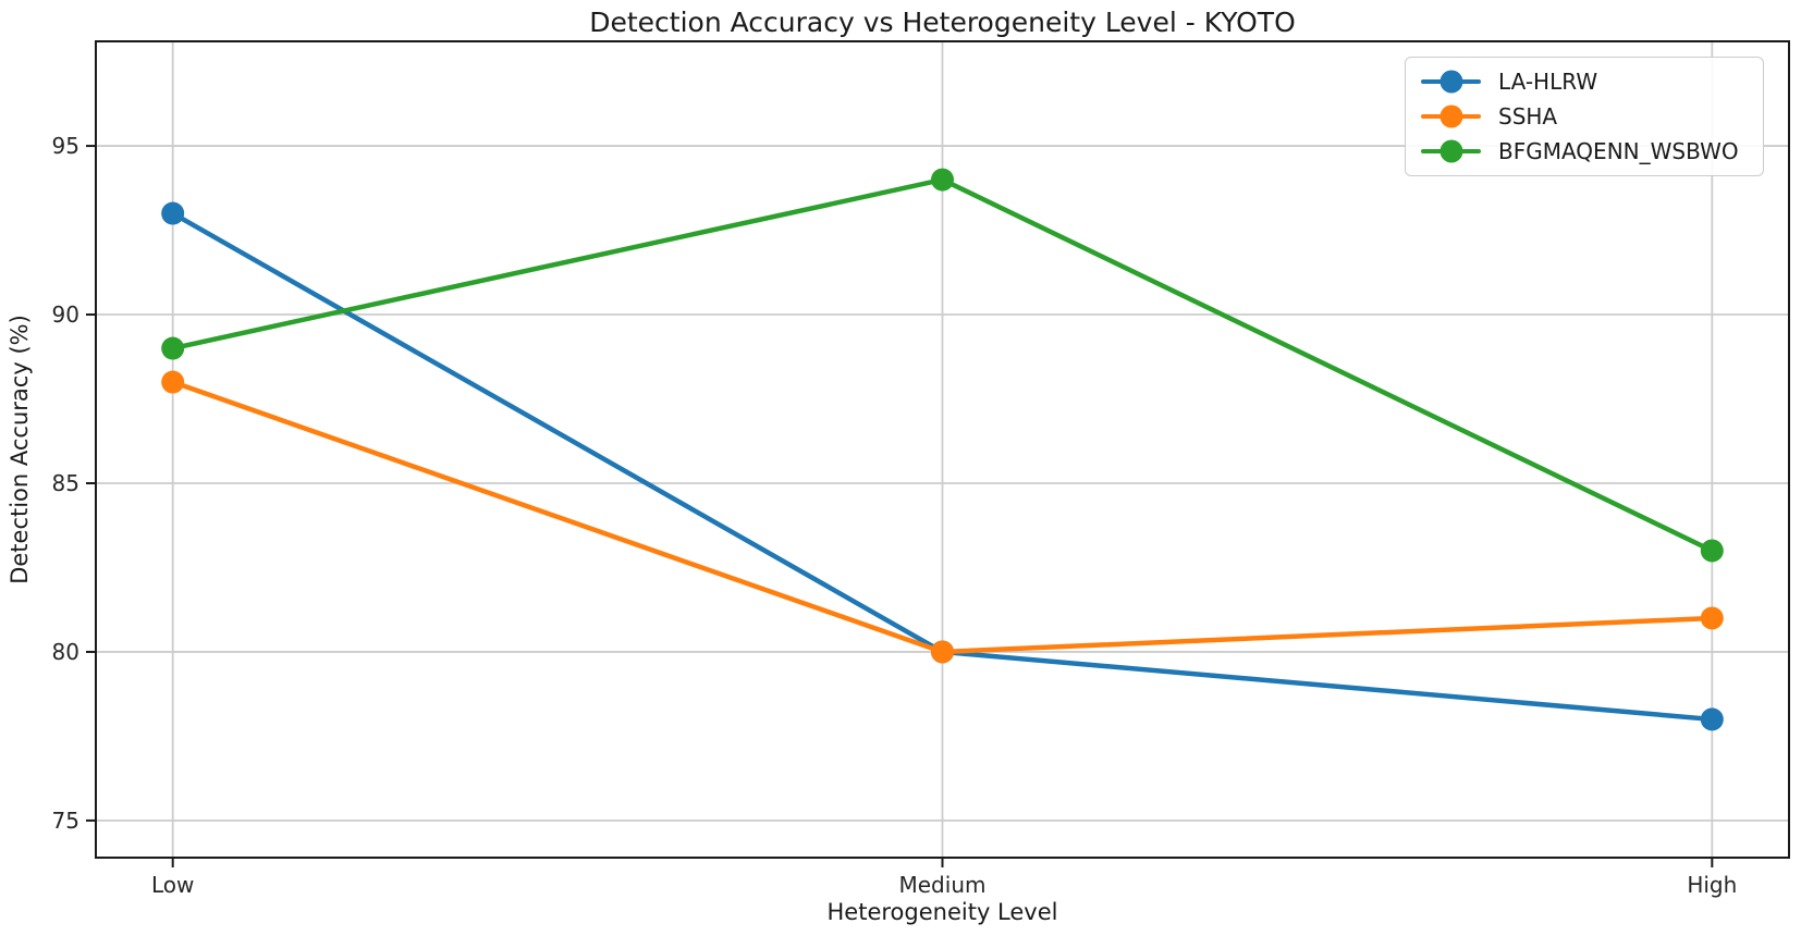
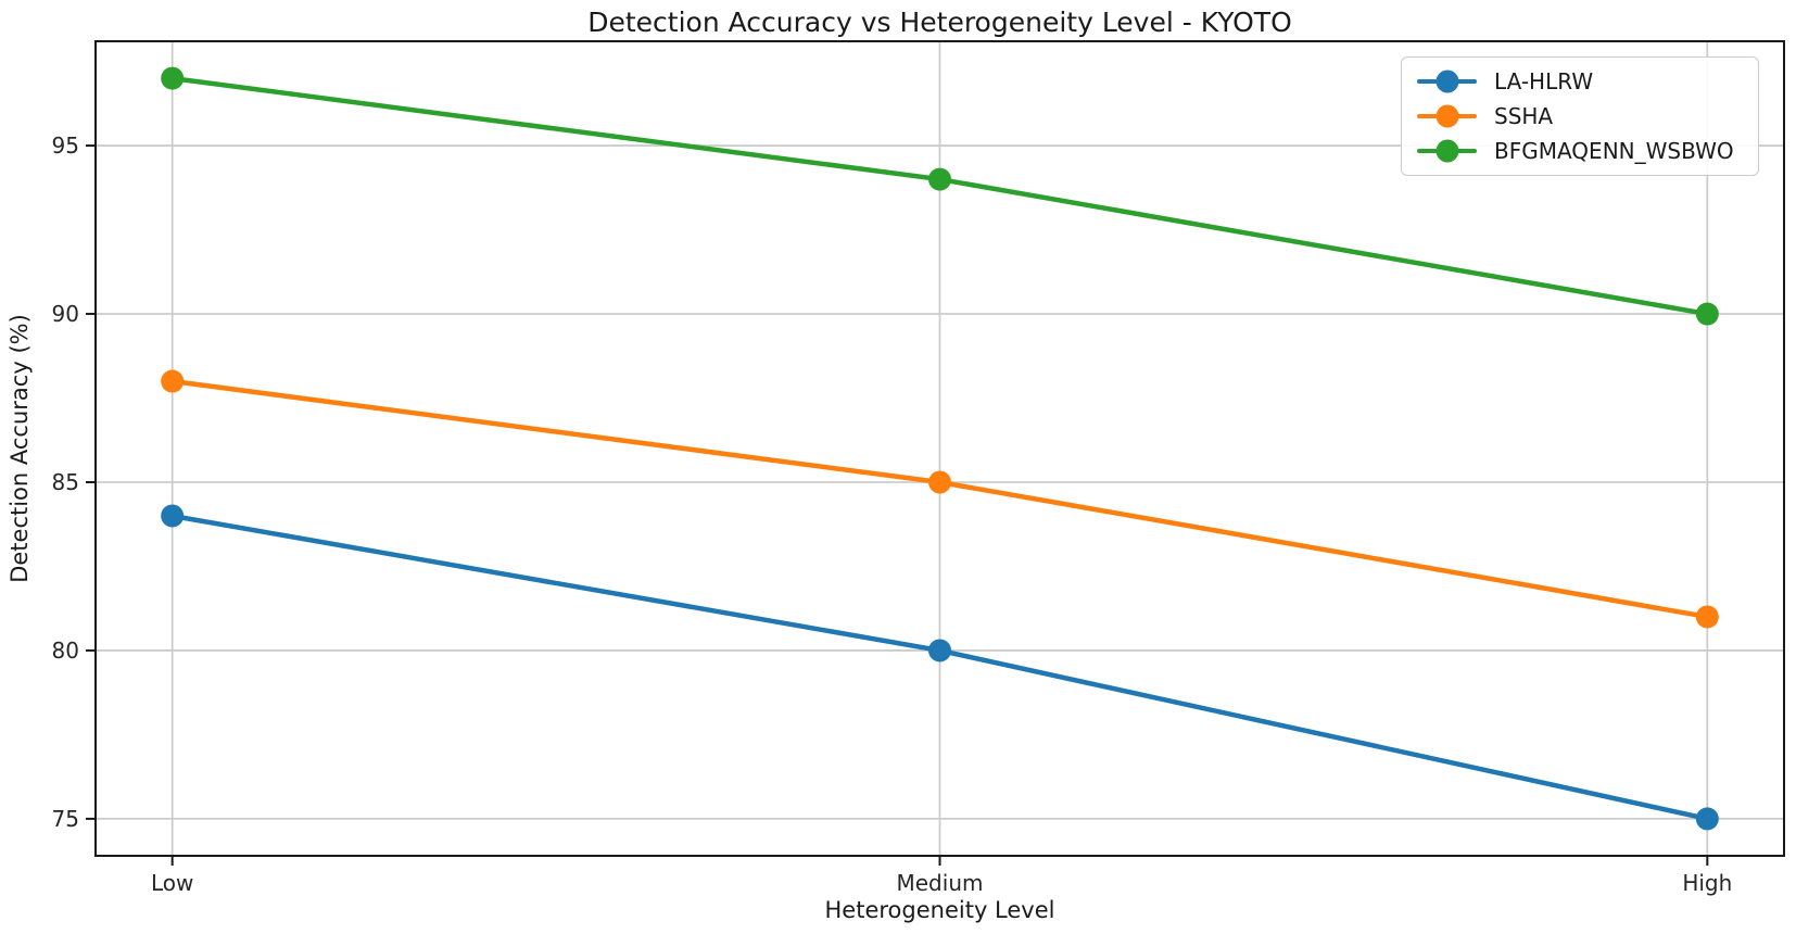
LA-HLRW/Low: 93 -> 84
BFGMAQENN_WSBWO/Low: 89 -> 97
SSHA/Medium: 80 -> 85
LA-HLRW/High: 78 -> 75
BFGMAQENN_WSBWO/High: 83 -> 90
